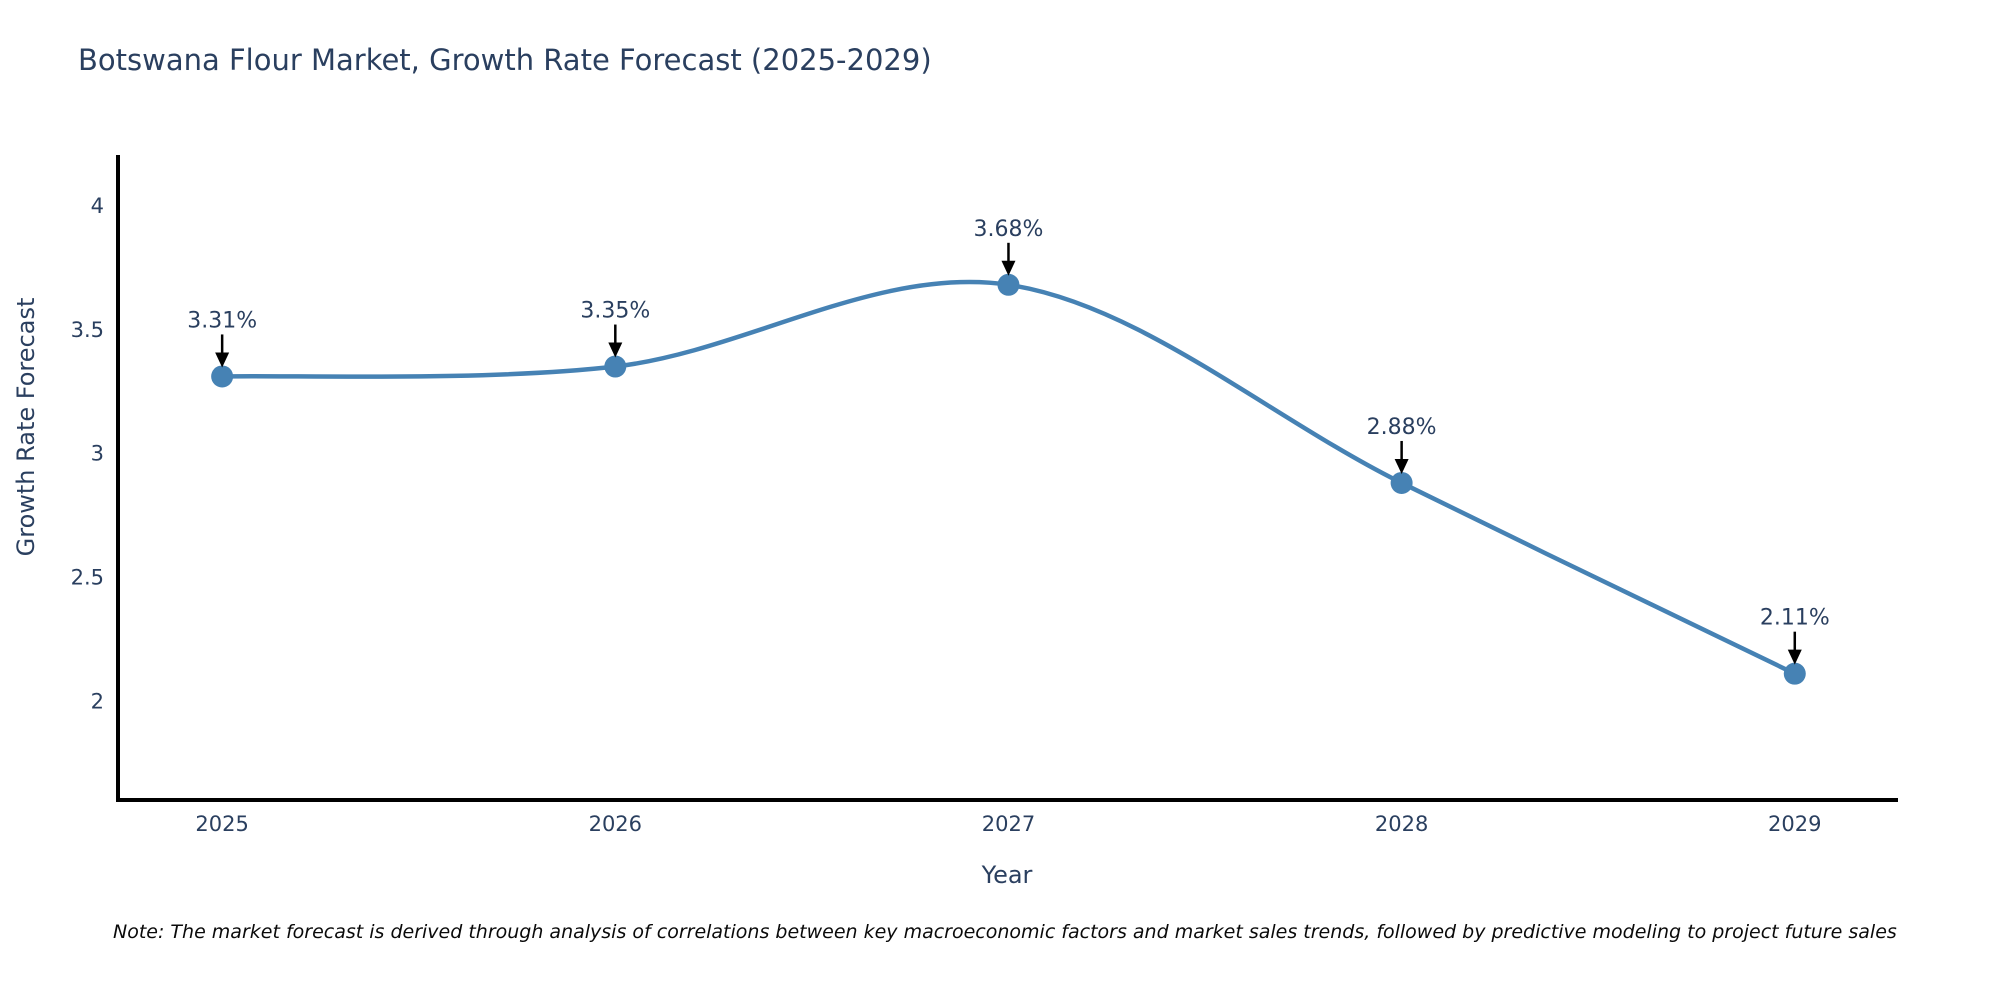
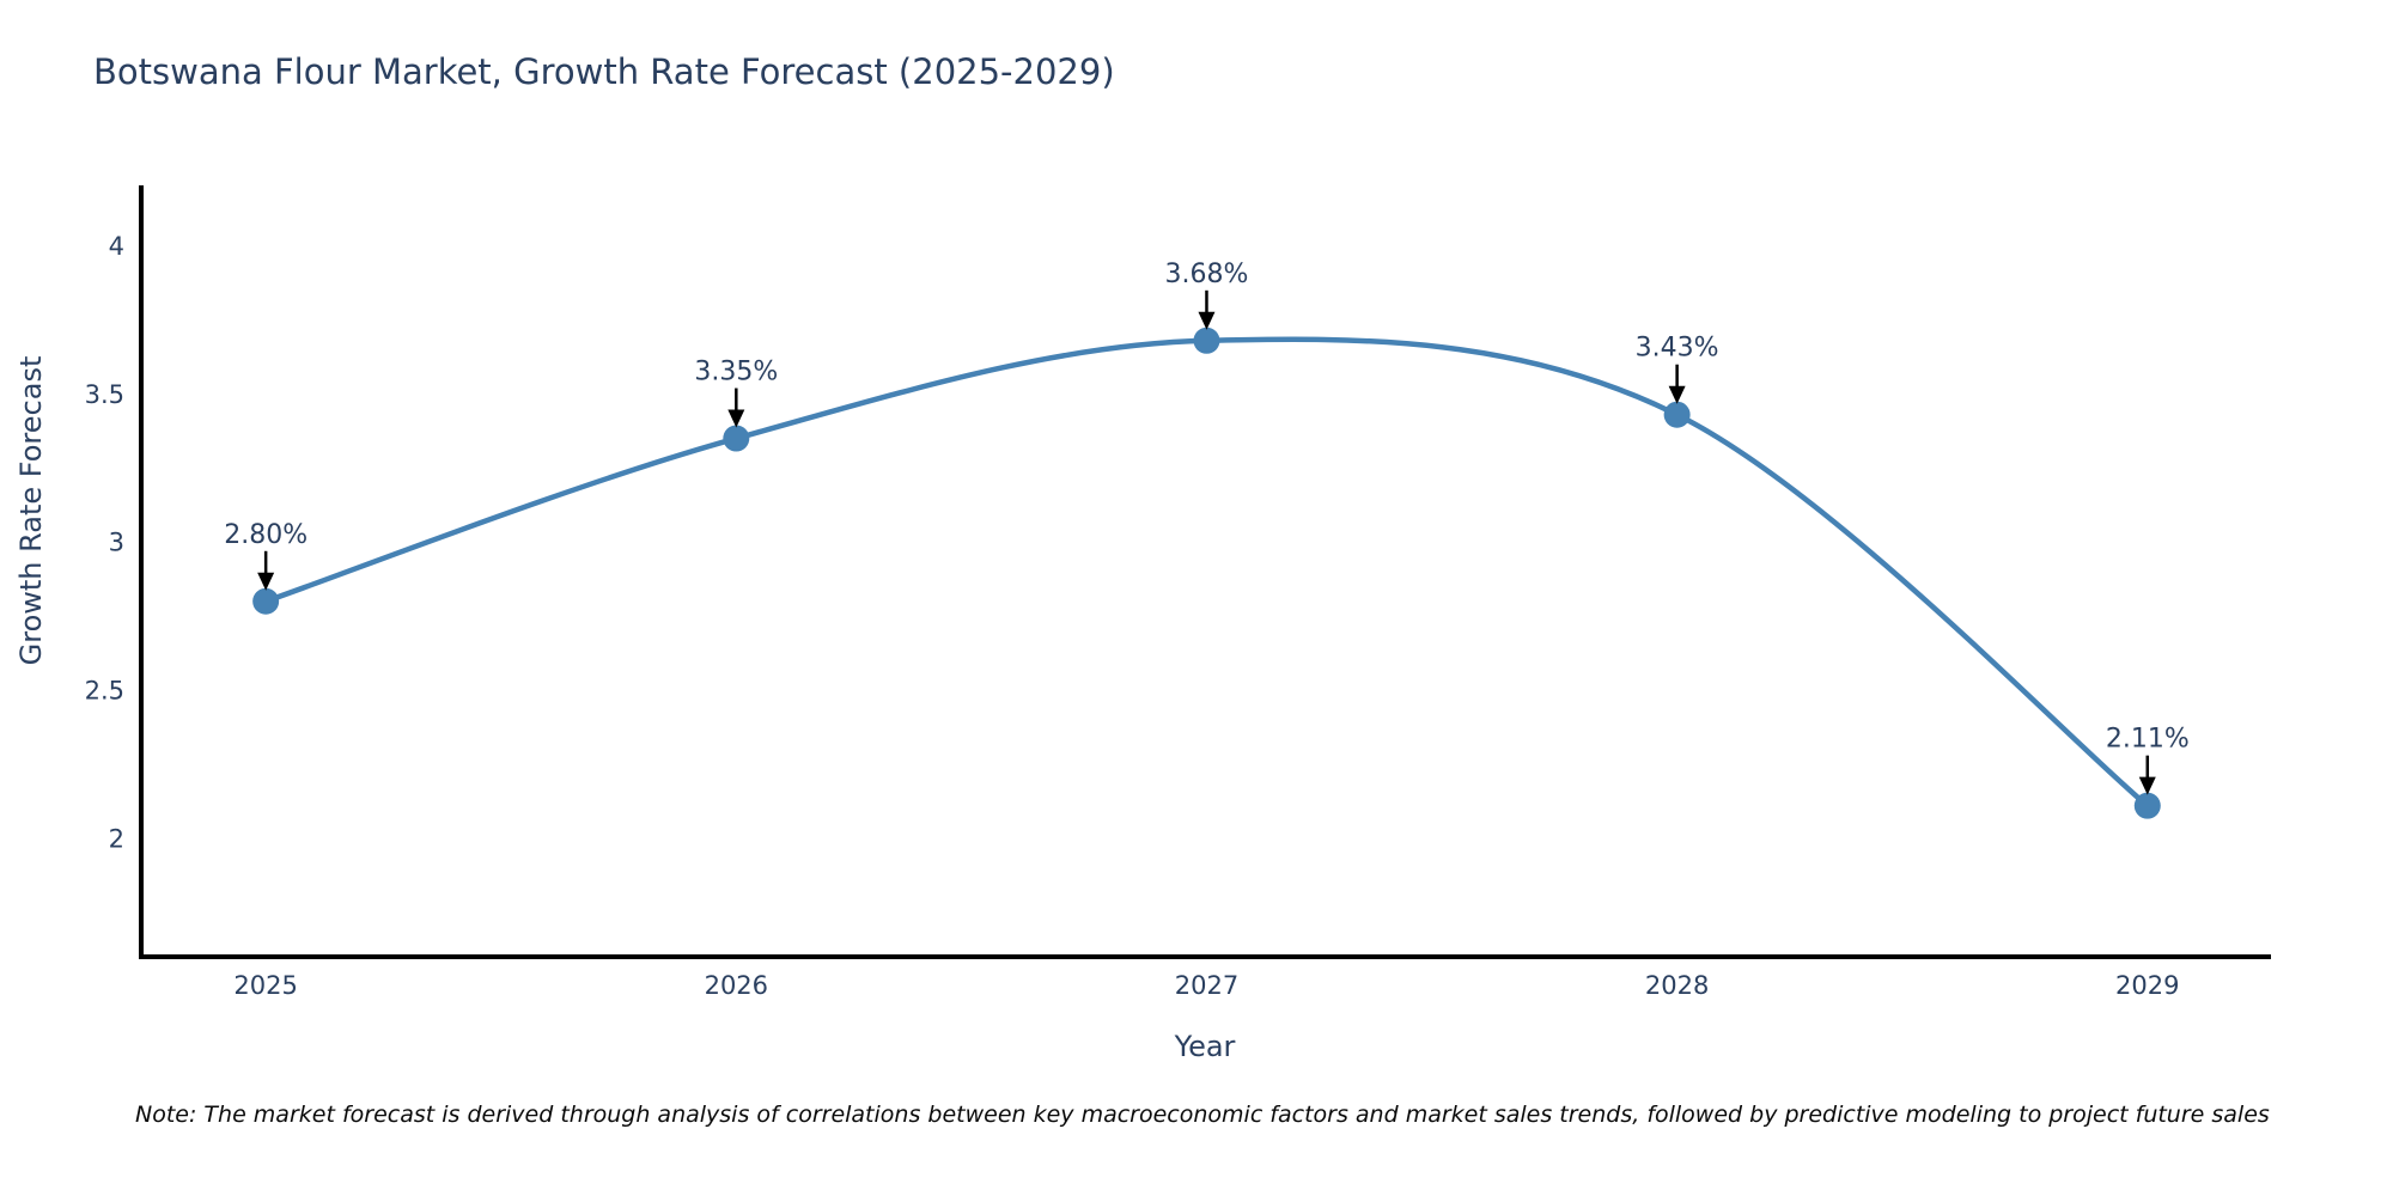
2025: 3.31% -> 2.80%
2028: 2.88% -> 3.43%
